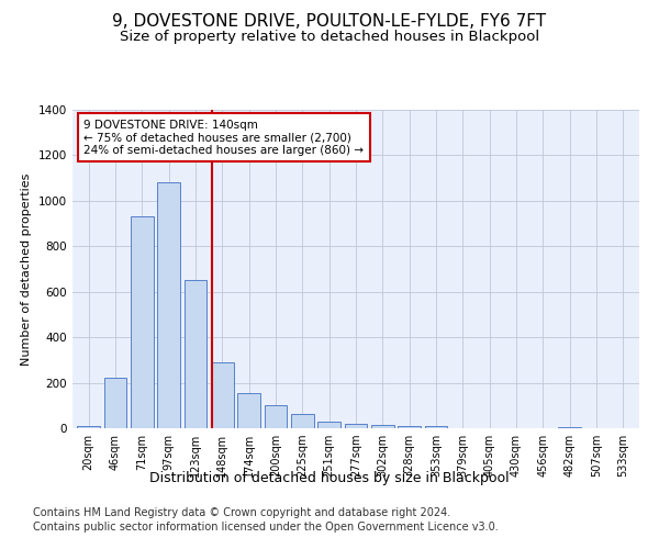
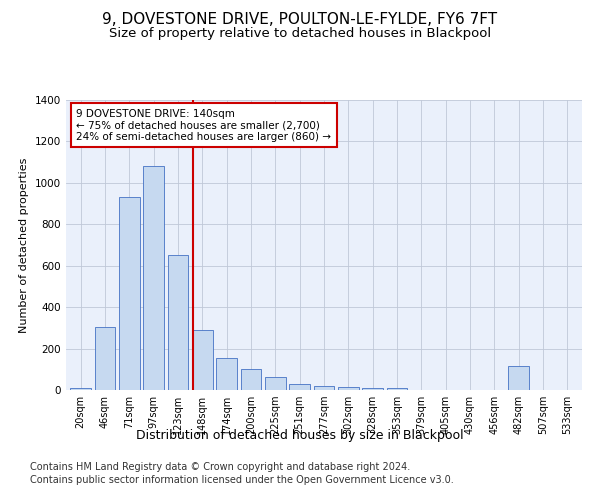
46sqm: 220 -> 305
482sqm: 5 -> 115
